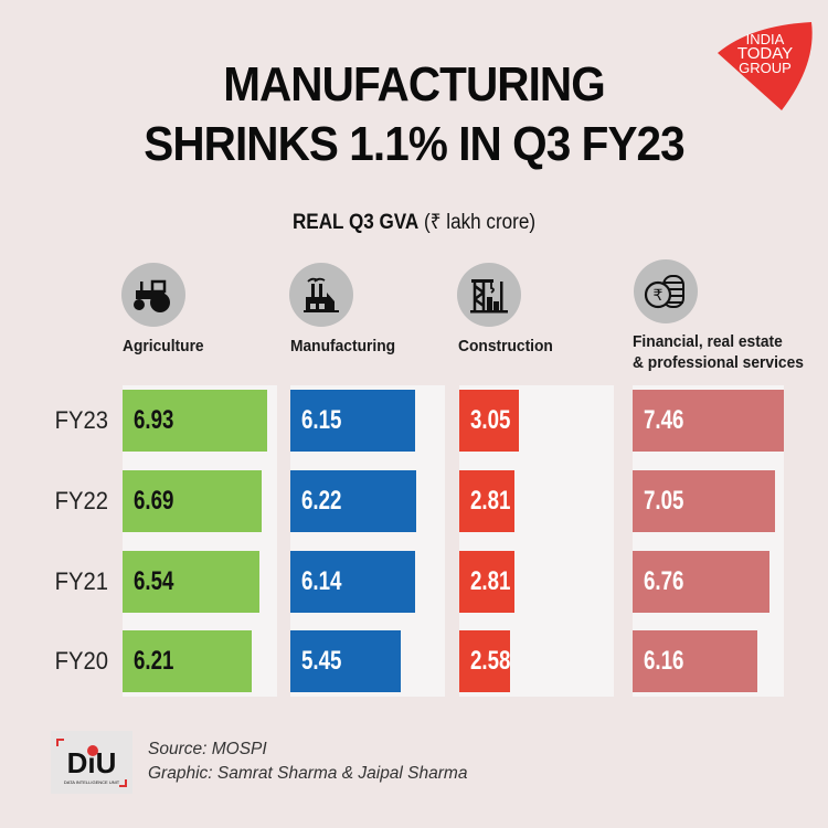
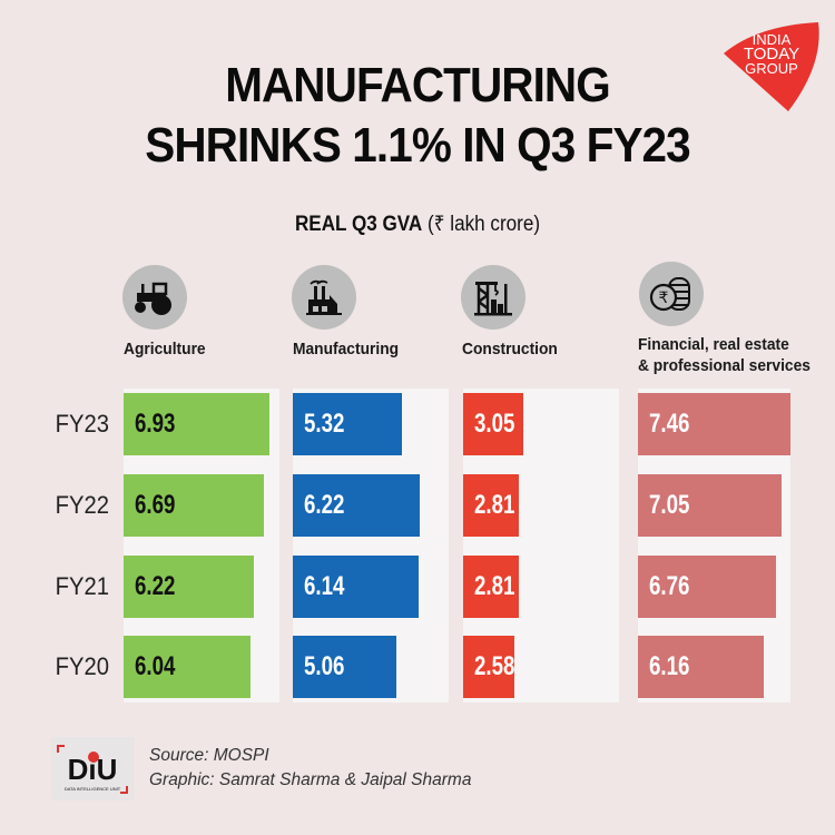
Manufacturing/FY23: 6.15 -> 5.32
Agriculture/FY21: 6.54 -> 6.22
Agriculture/FY20: 6.21 -> 6.04
Manufacturing/FY20: 5.45 -> 5.06
